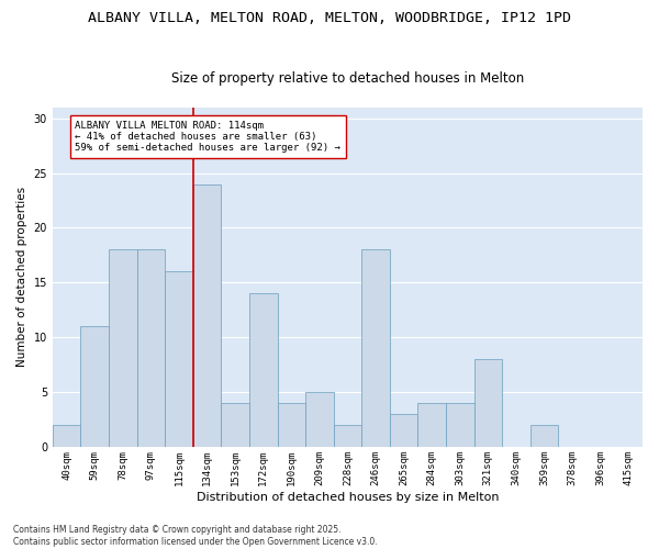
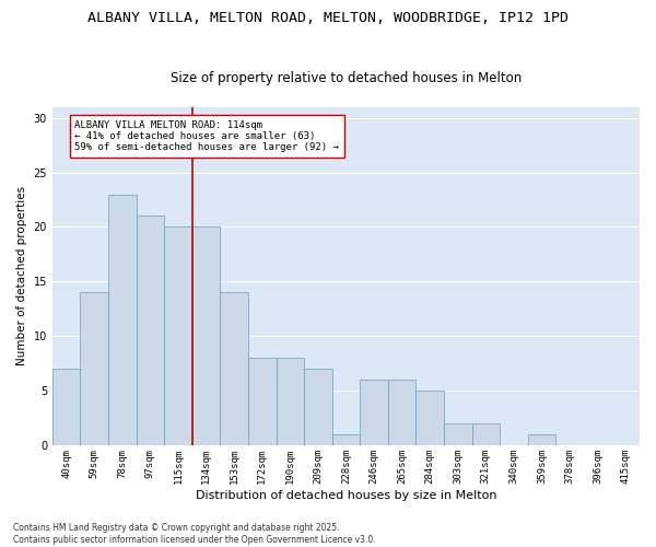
40sqm: 2 -> 7
59sqm: 11 -> 14
78sqm: 18 -> 23
97sqm: 18 -> 21
115sqm: 16 -> 20
134sqm: 24 -> 20
153sqm: 4 -> 14
172sqm: 14 -> 8
190sqm: 4 -> 8
209sqm: 5 -> 7
228sqm: 2 -> 1
246sqm: 18 -> 6
265sqm: 3 -> 6
284sqm: 4 -> 5
303sqm: 4 -> 2
321sqm: 8 -> 2
359sqm: 2 -> 1
